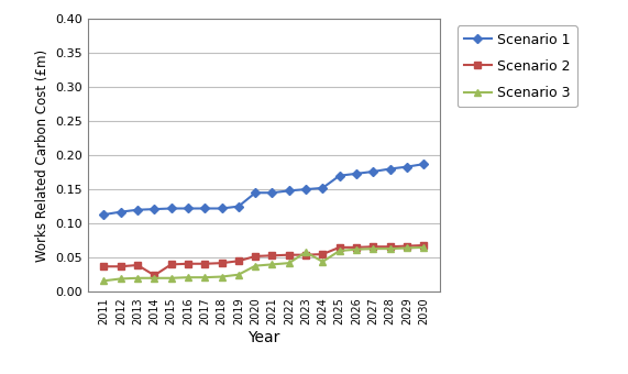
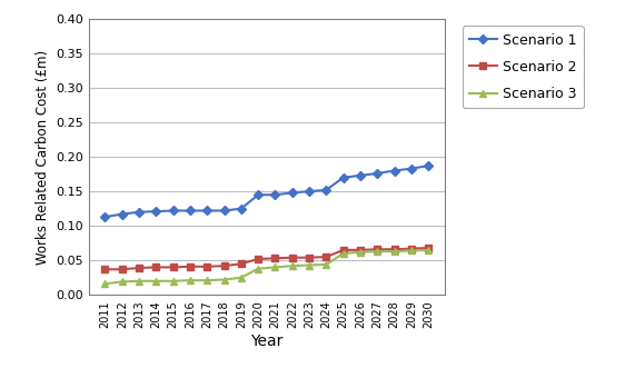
Scenario 2/2014: 0.024 -> 0.040
Scenario 3/2023: 0.058 -> 0.043
